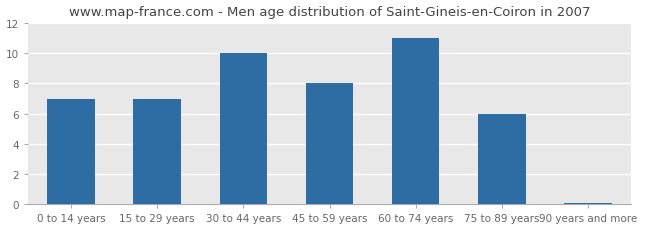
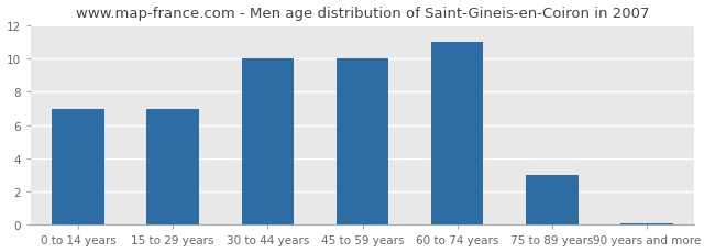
45 to 59 years: 8.0 -> 10.0
75 to 89 years: 6.0 -> 3.0
